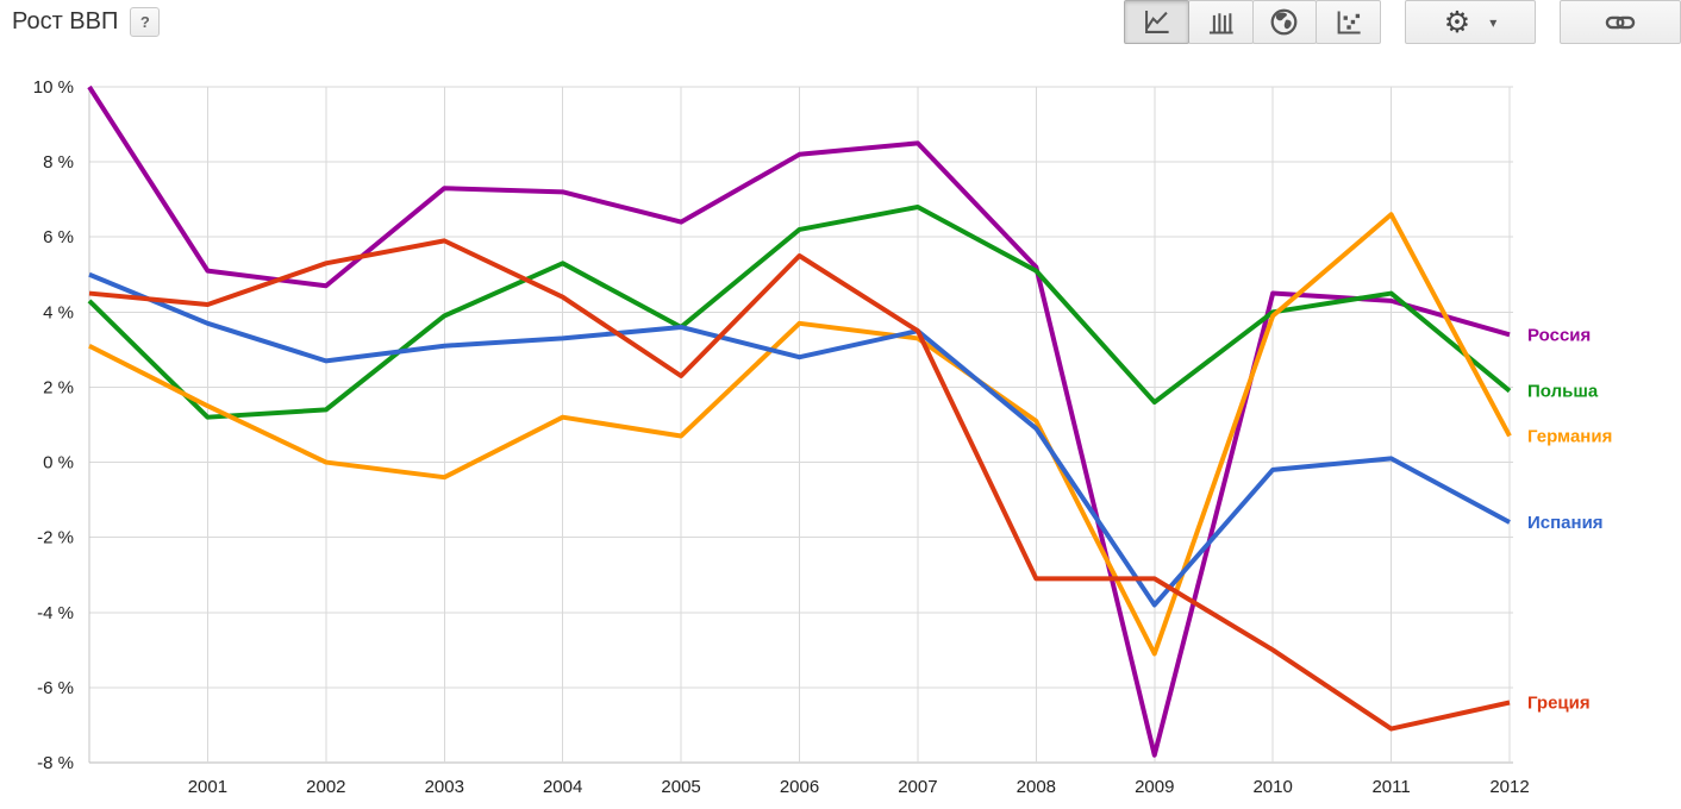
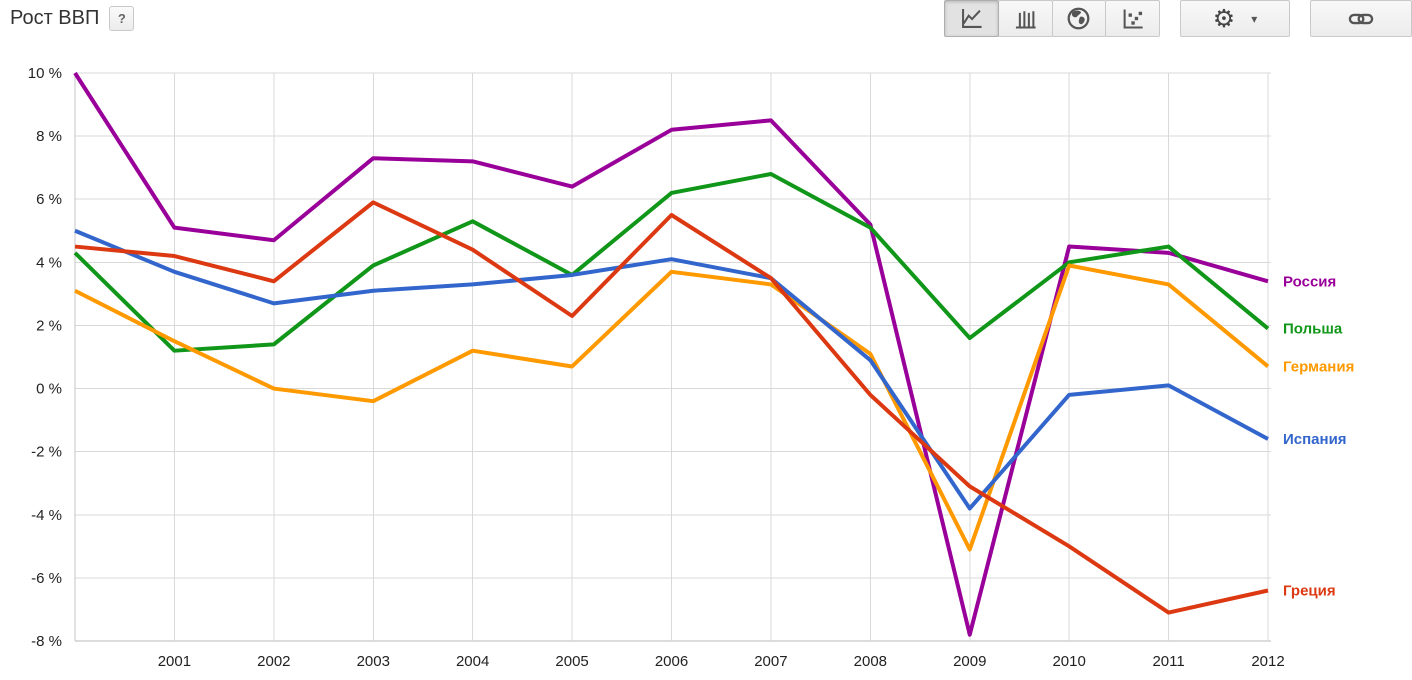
Греция/2002: 5.3% -> 3.4%
Испания/2006: 2.8% -> 4.1%
Греция/2008: -3.1% -> -0.2%
Германия/2011: 6.6% -> 3.3%
